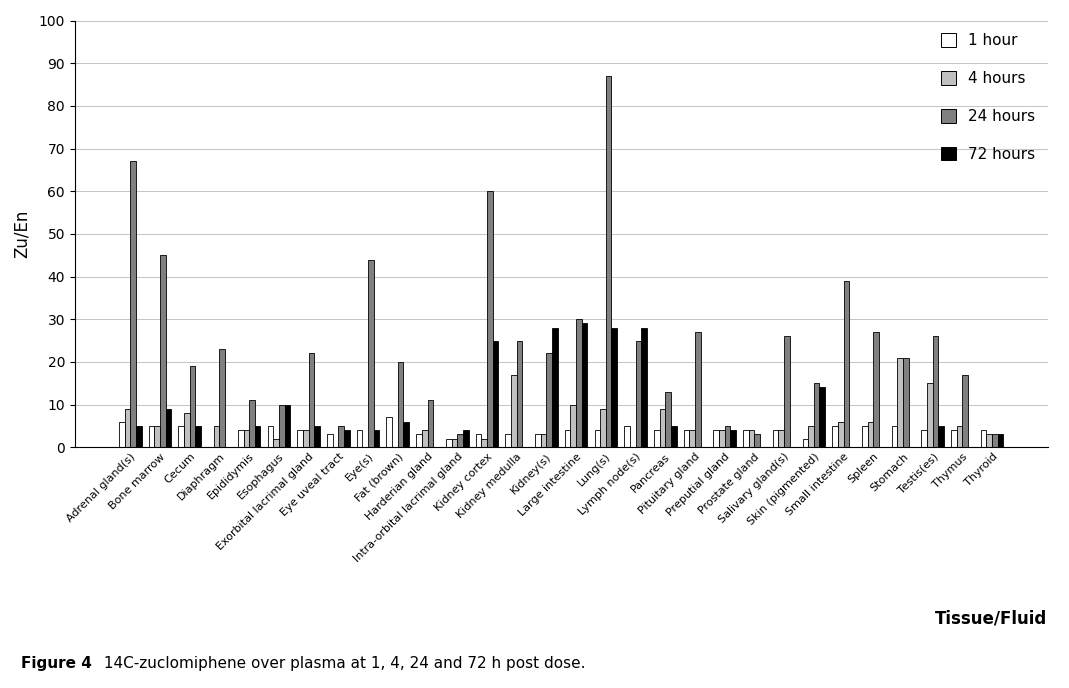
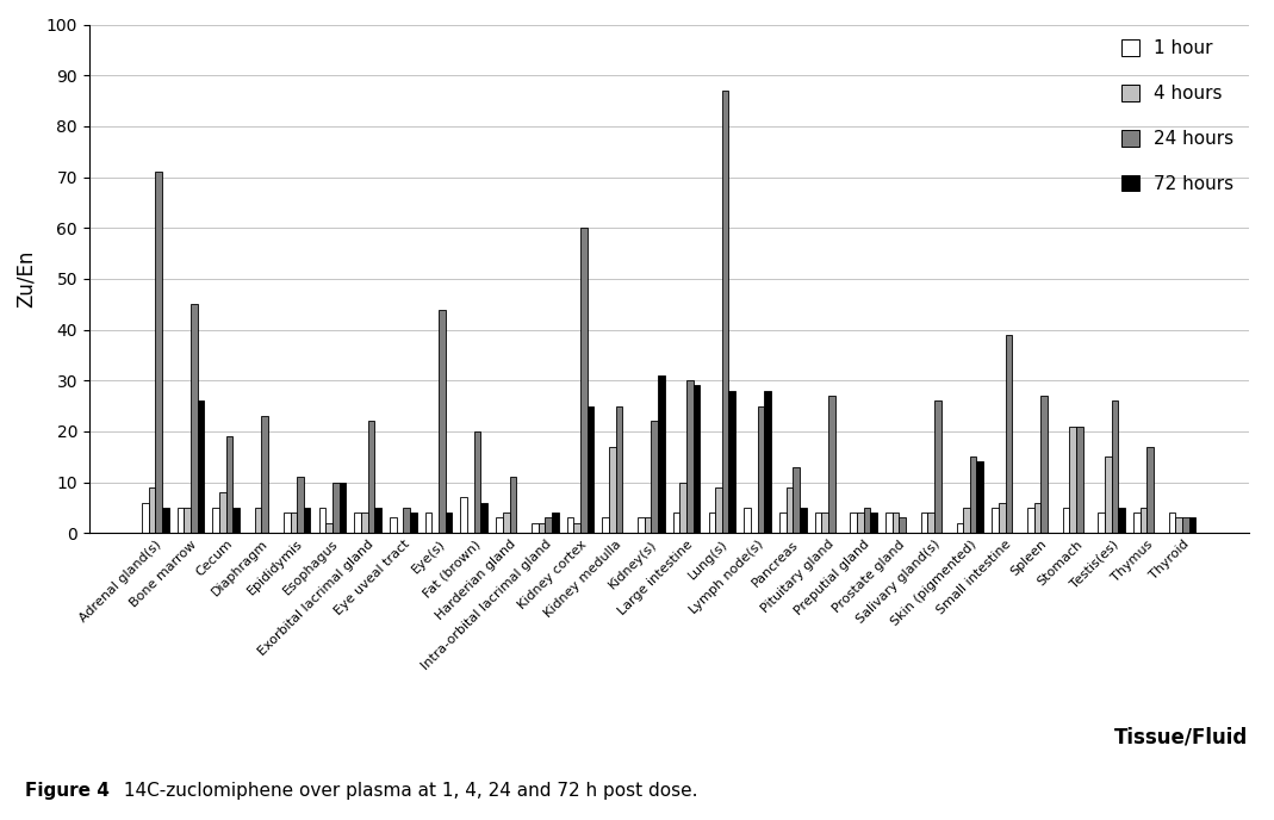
24 hours/Adrenal gland(s): 67 -> 71
72 hours/Bone marrow: 9 -> 26
72 hours/Kidney(s): 28 -> 31
